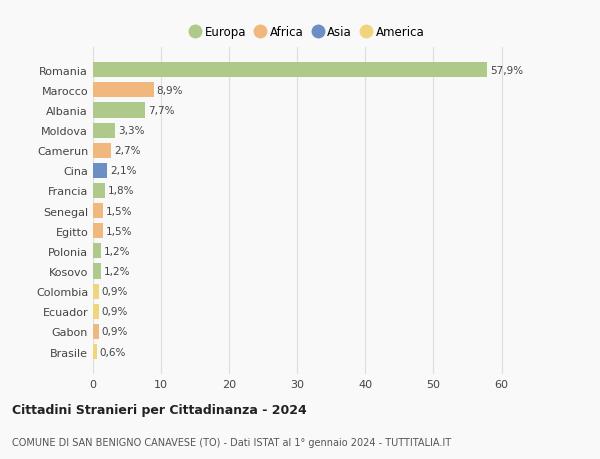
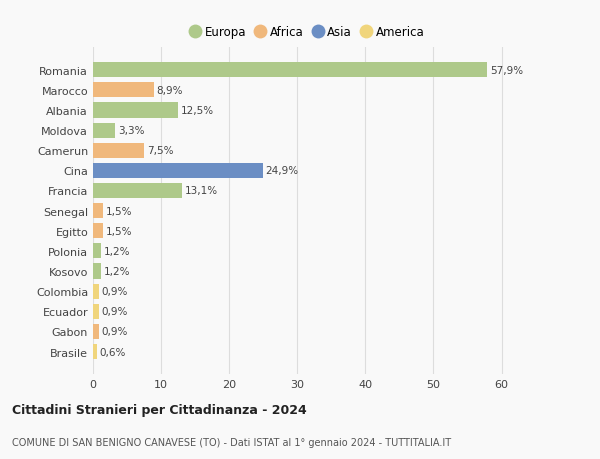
Albania: 7,7% -> 12,5%
Camerun: 2,7% -> 7,5%
Cina: 2,1% -> 24,9%
Francia: 1,8% -> 13,1%
